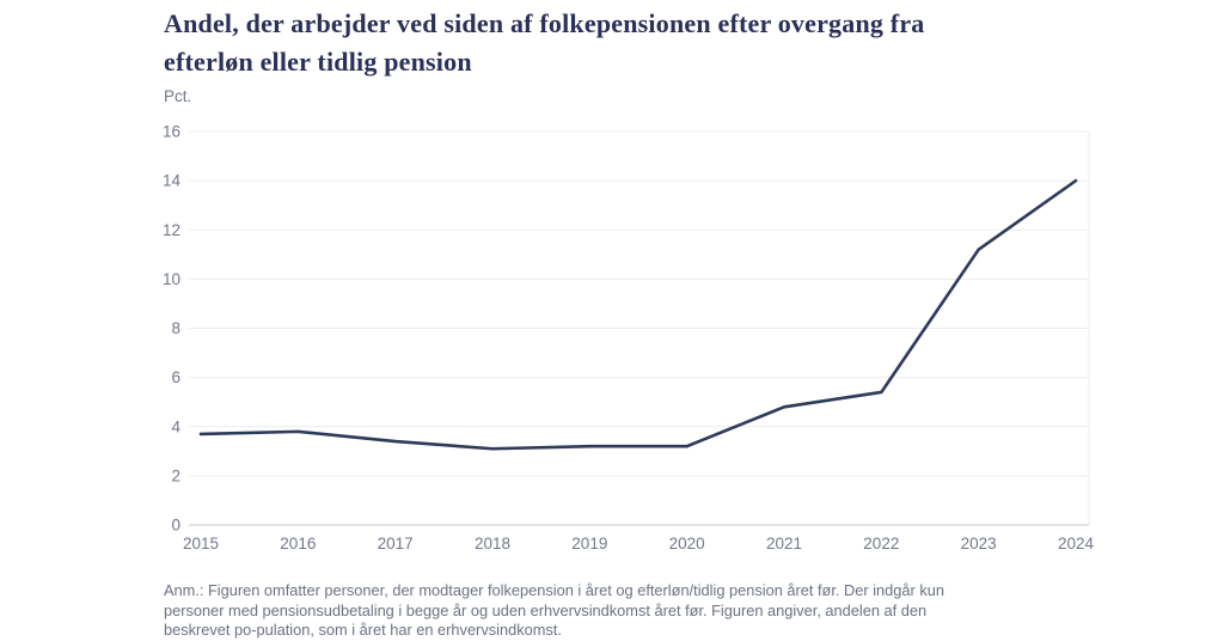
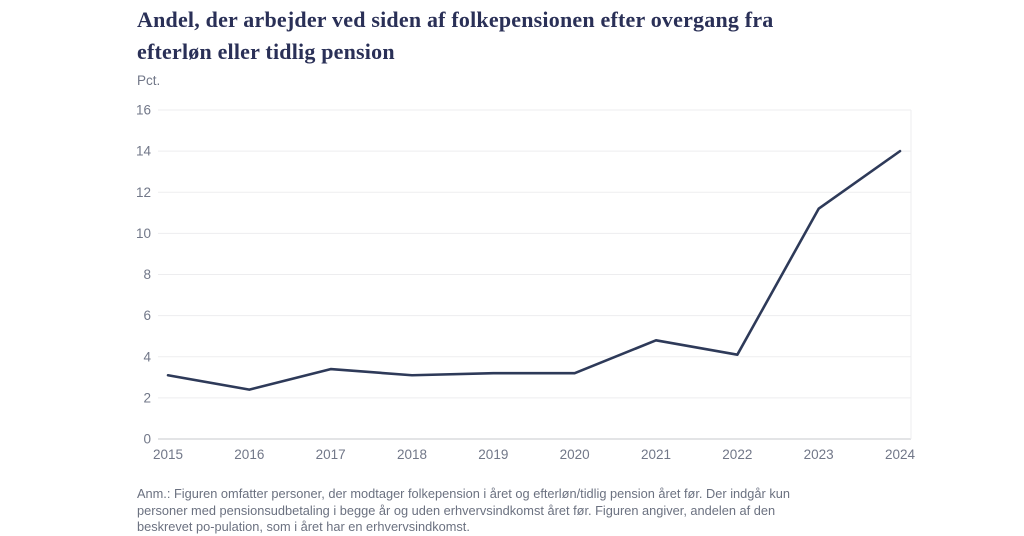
2015: 3.7 -> 3.1
2016: 3.8 -> 2.4
2022: 5.4 -> 4.1
